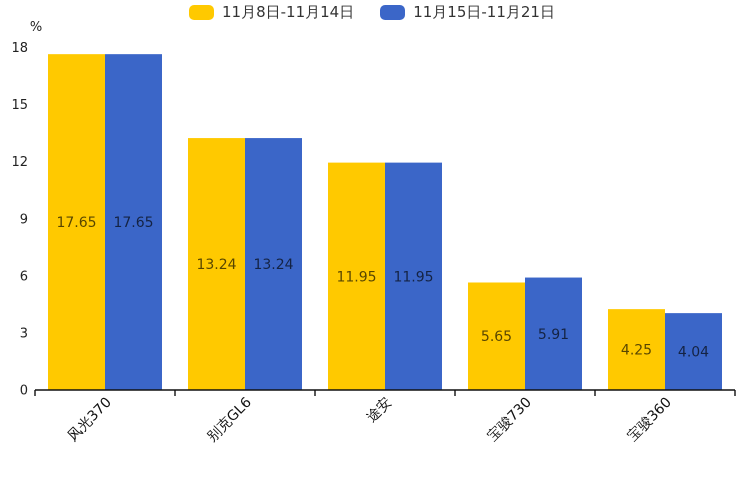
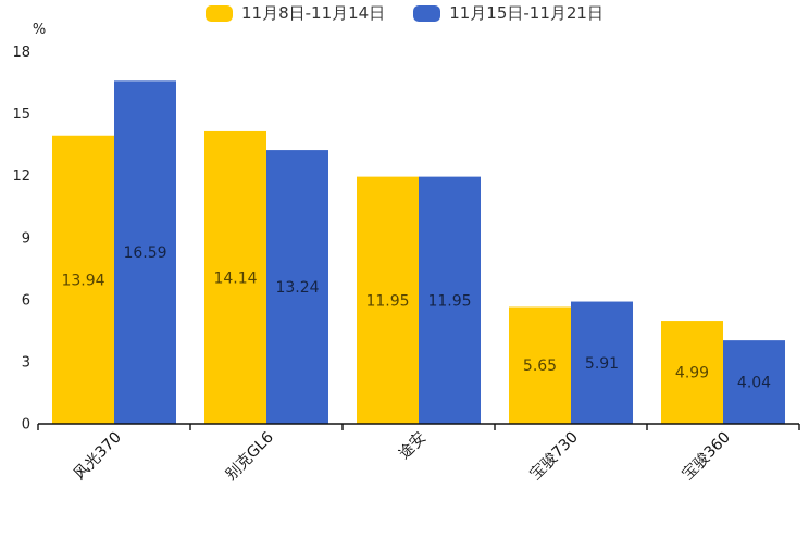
11月8日-11月14日/风光370: 17.65 -> 13.94
11月15日-11月21日/风光370: 17.65 -> 16.59
11月8日-11月14日/别克GL6: 13.24 -> 14.14
11月8日-11月14日/宝骏360: 4.25 -> 4.99
